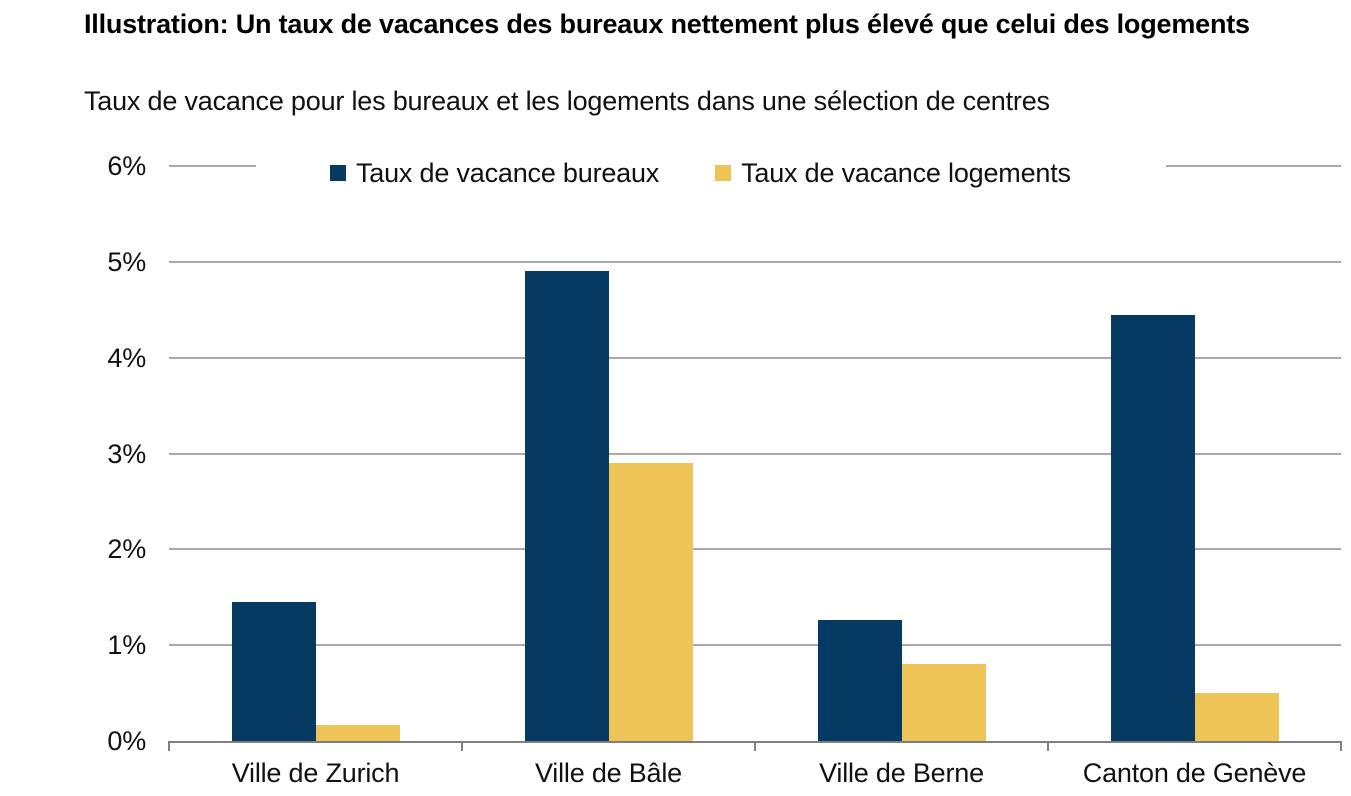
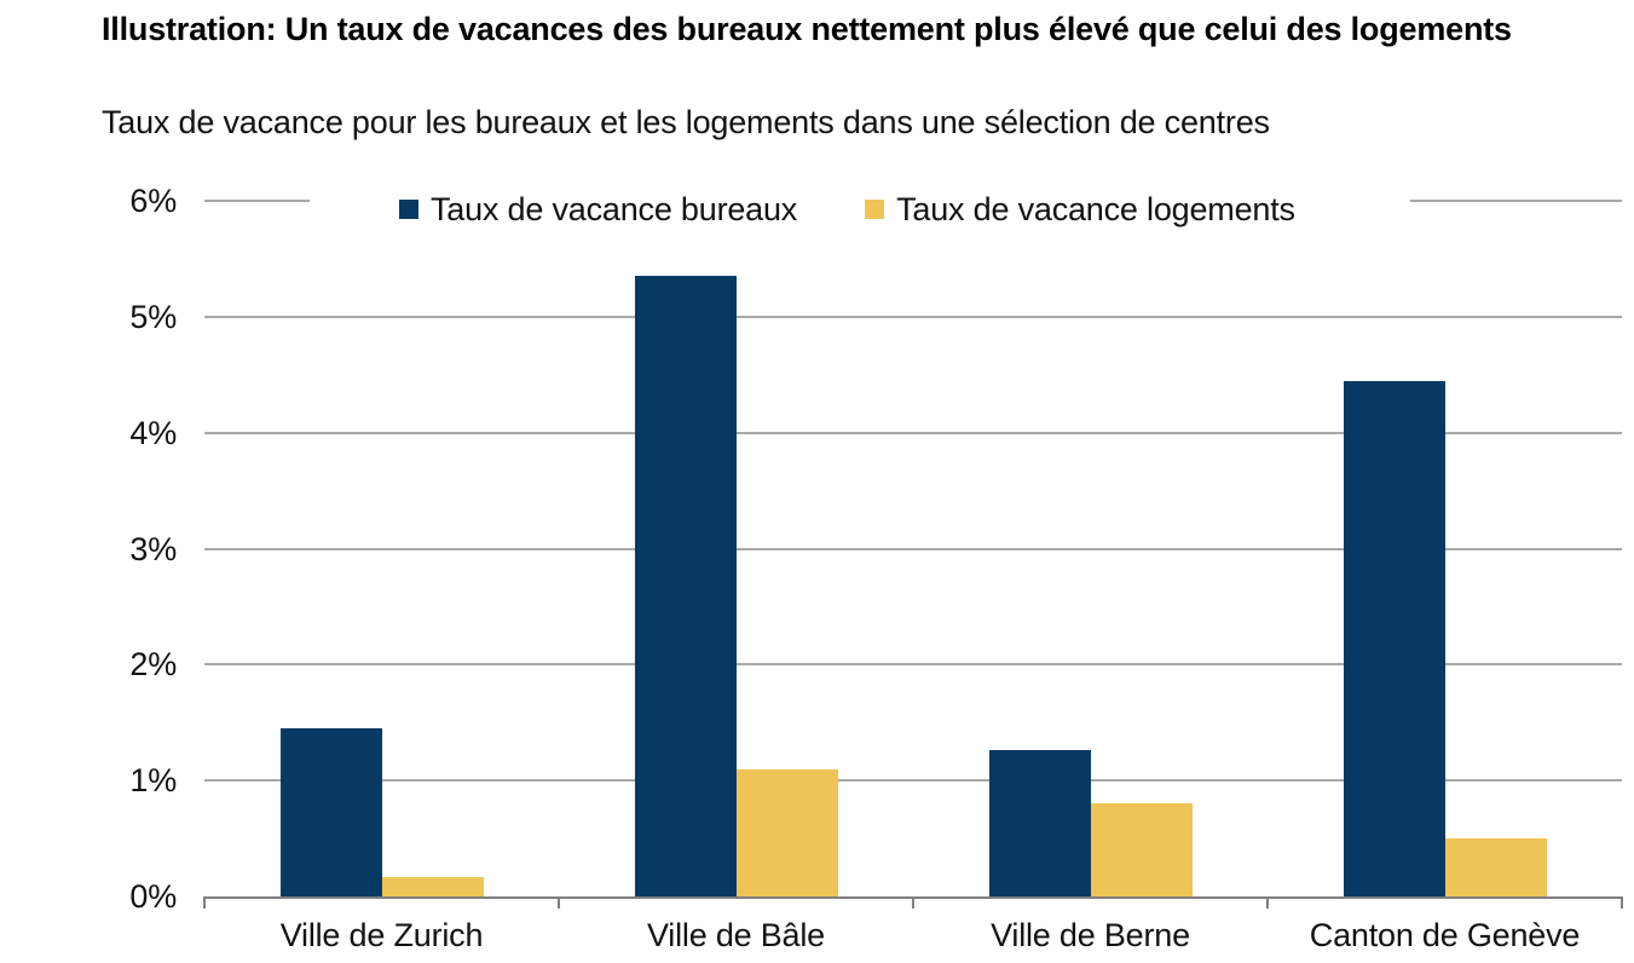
Taux de vacance bureaux/Ville de Bâle: 4.9% -> 5.3%
Taux de vacance logements/Ville de Bâle: 2.9% -> 1.1%
